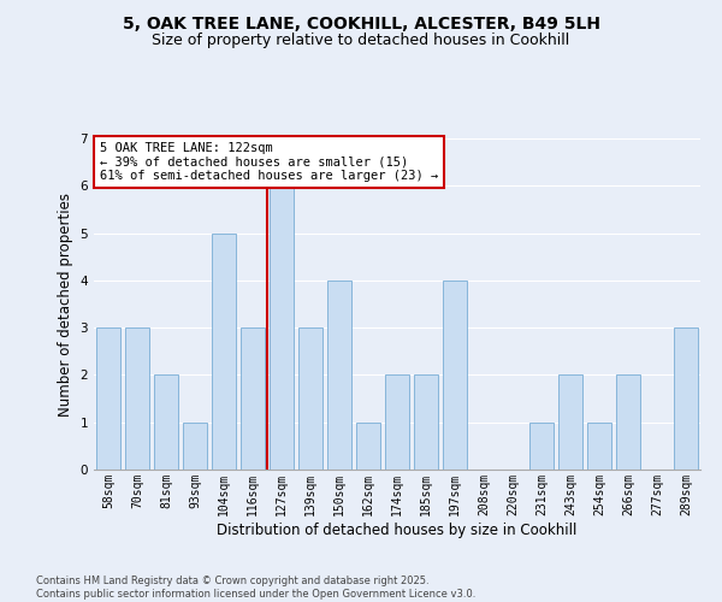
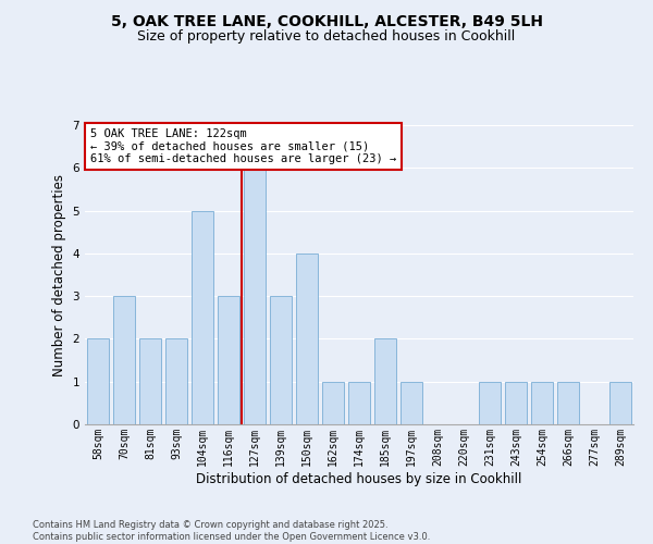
58sqm: 3 -> 2
93sqm: 1 -> 2
174sqm: 2 -> 1
197sqm: 4 -> 1
243sqm: 2 -> 1
266sqm: 2 -> 1
289sqm: 3 -> 1
